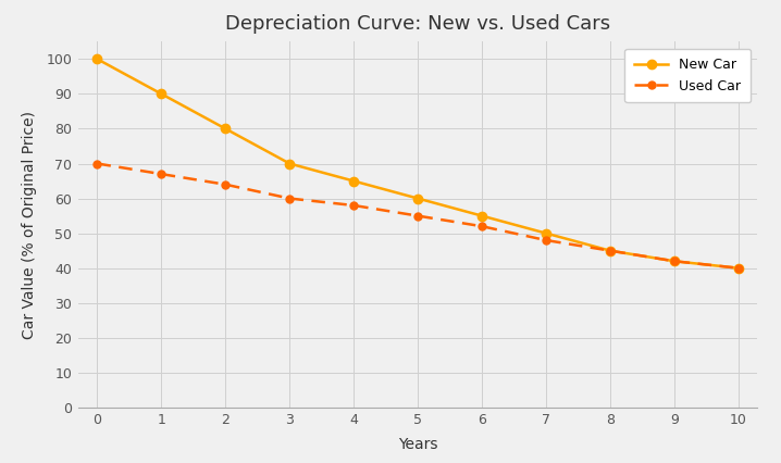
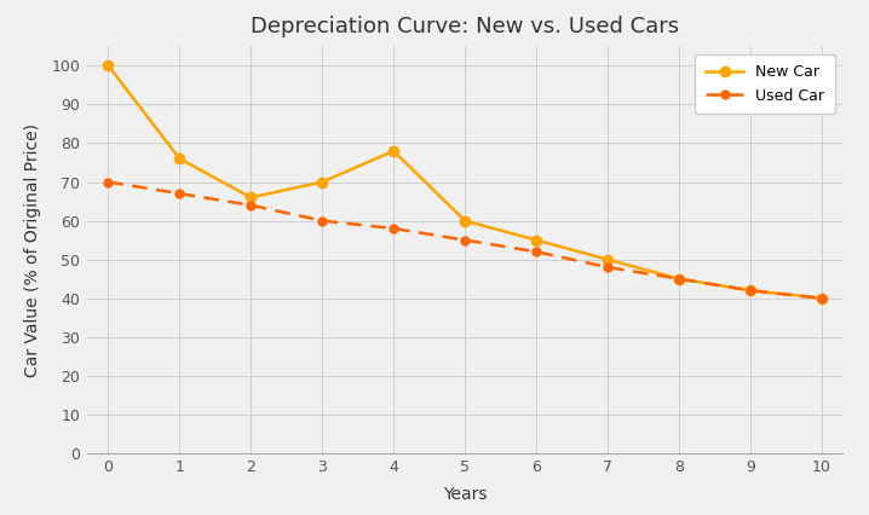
New Car/1: 90 -> 76
New Car/2: 80 -> 66
New Car/4: 65 -> 78
